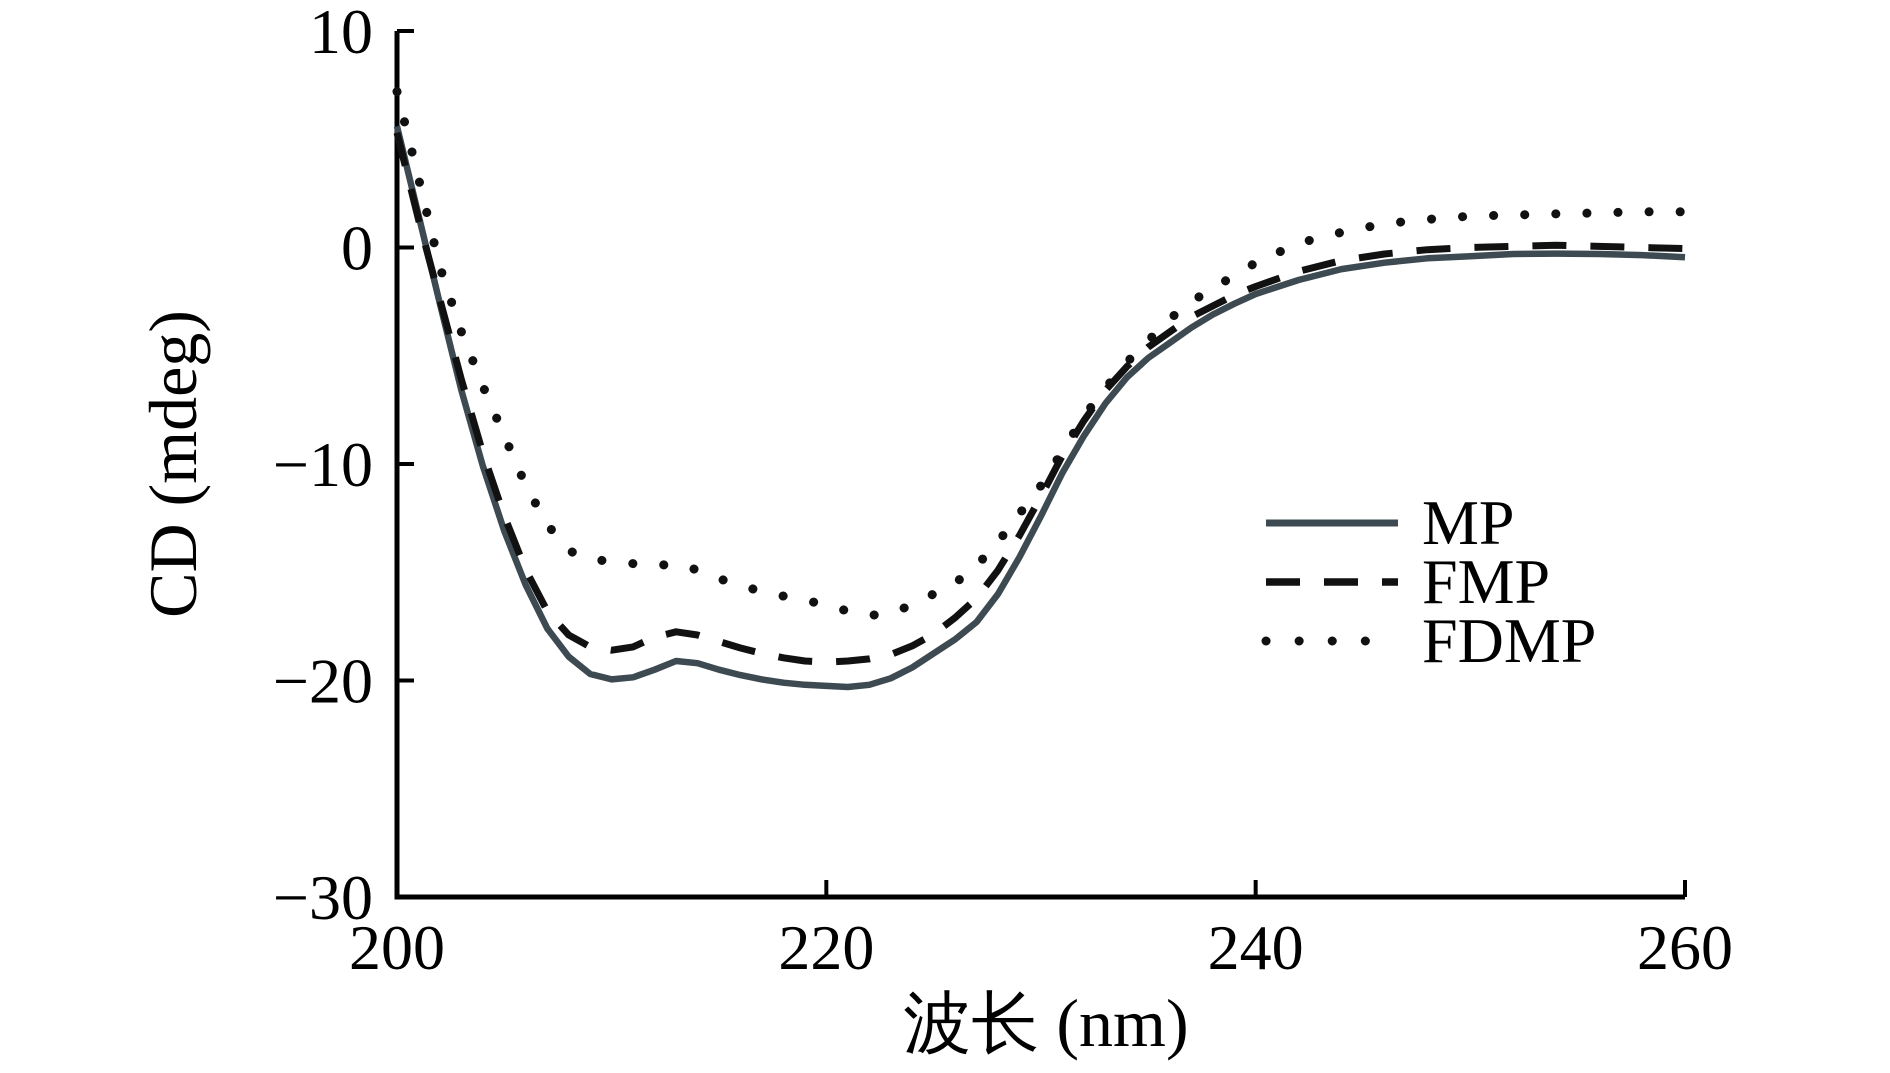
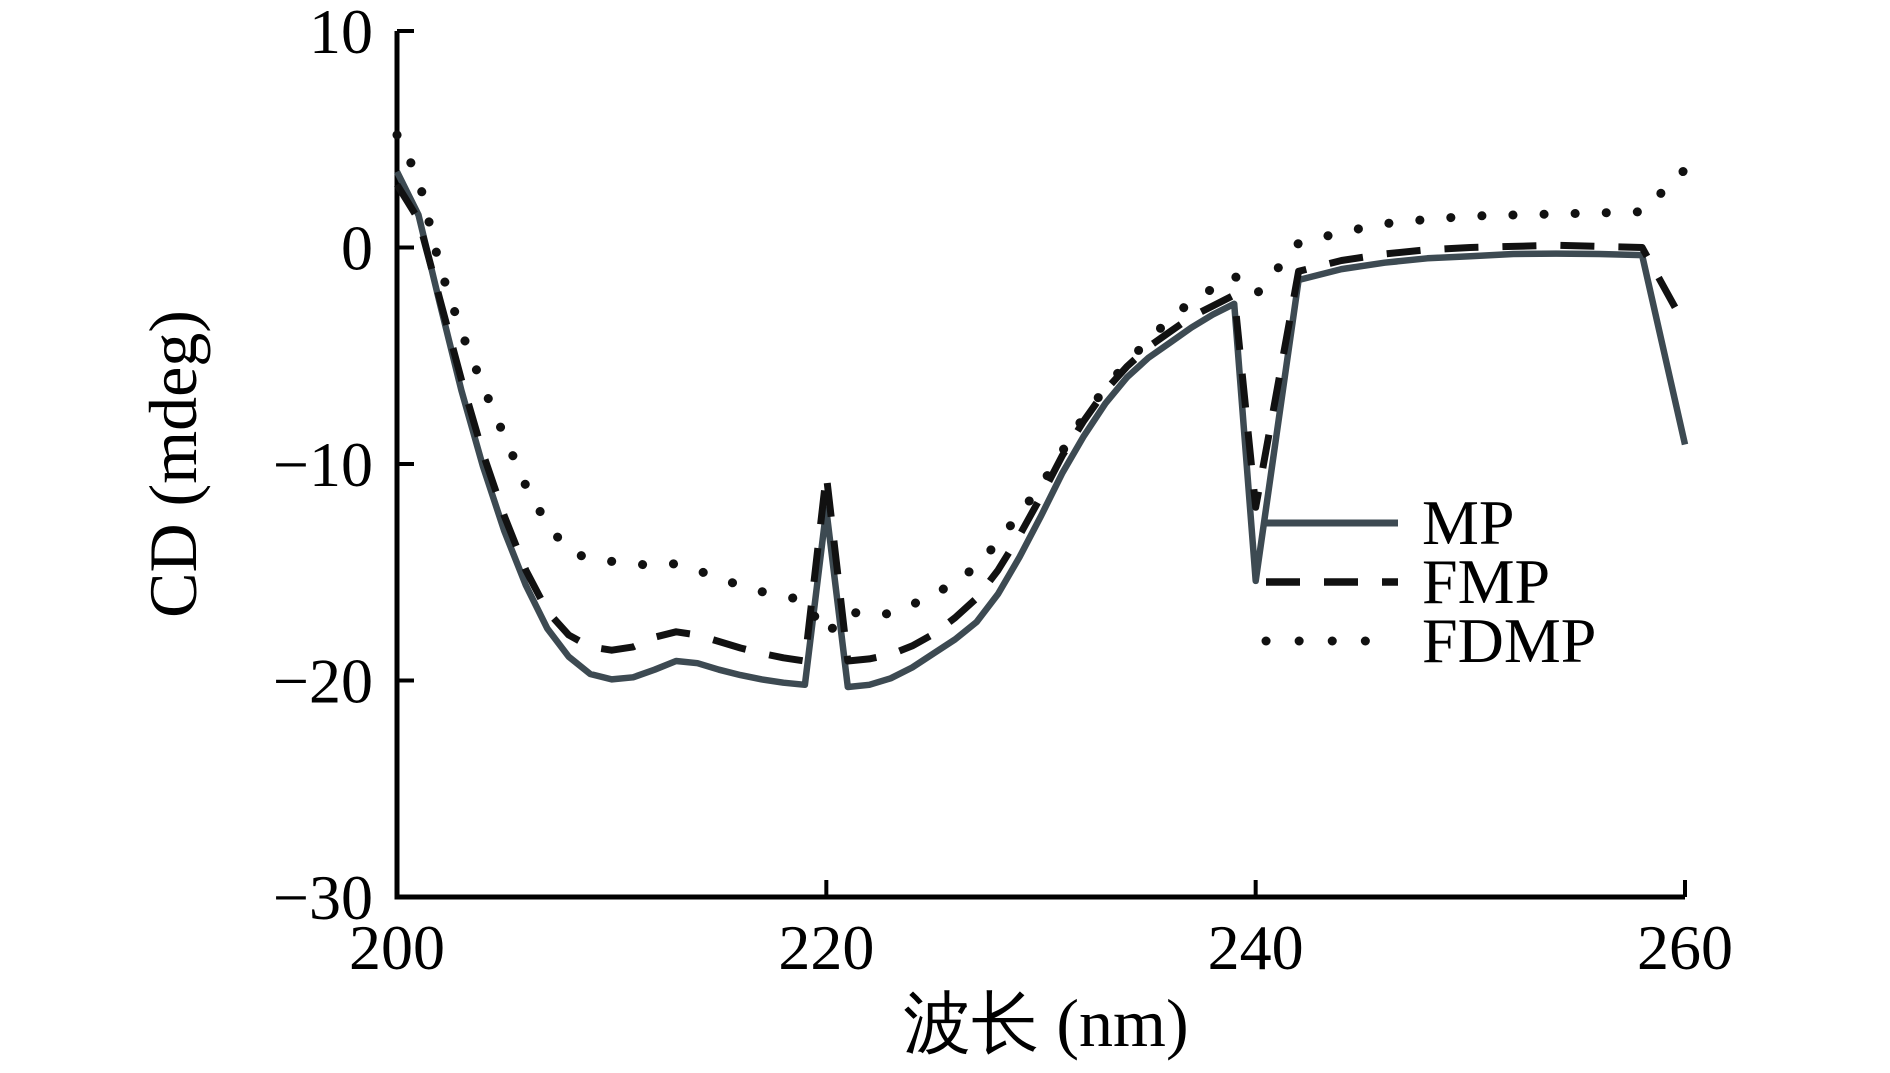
MP/200: 5.6 -> 3.5
FMP/200: 5.3 -> 2.9
FDMP/200: 7.2 -> 5.2
MP/220: -20.2 -> -12.1
FMP/220: -19.1 -> -10.5
FDMP/220: -16.5 -> -17.9
MP/240: -2.1 -> -15.4
FMP/240: -1.8 -> -12.0
FDMP/240: -0.7 -> -2.2
MP/260: -0.5 -> -9.1
FMP/260: -0.1 -> -3.6
FDMP/260: 1.6 -> 3.6
